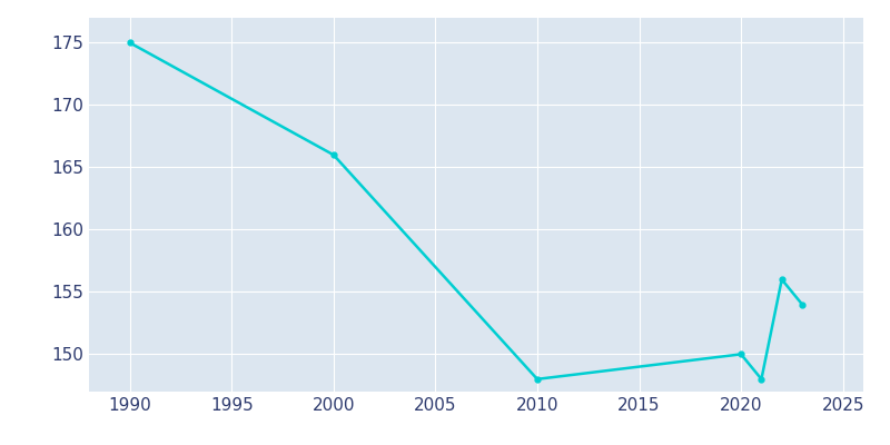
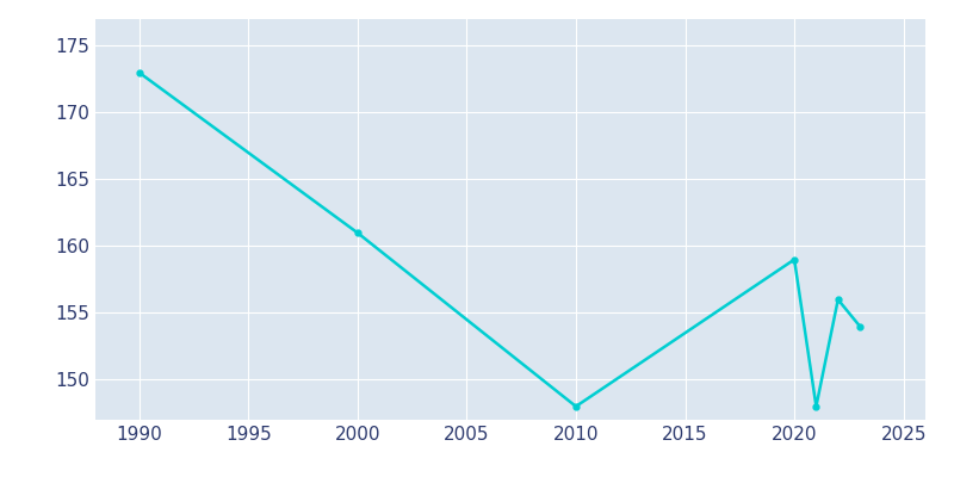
1990: 175 -> 173
2000: 166 -> 161
2020: 150 -> 159
